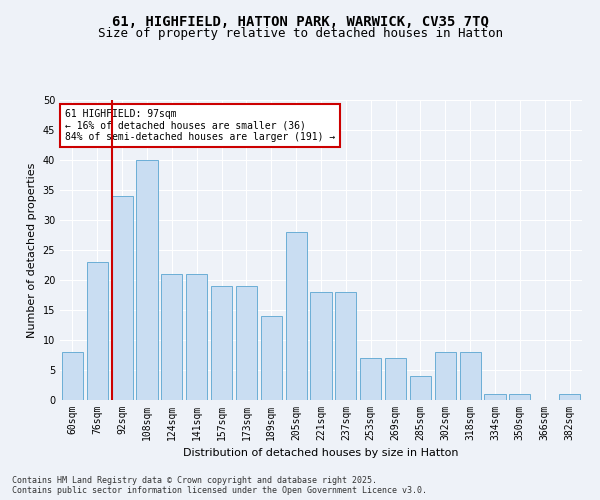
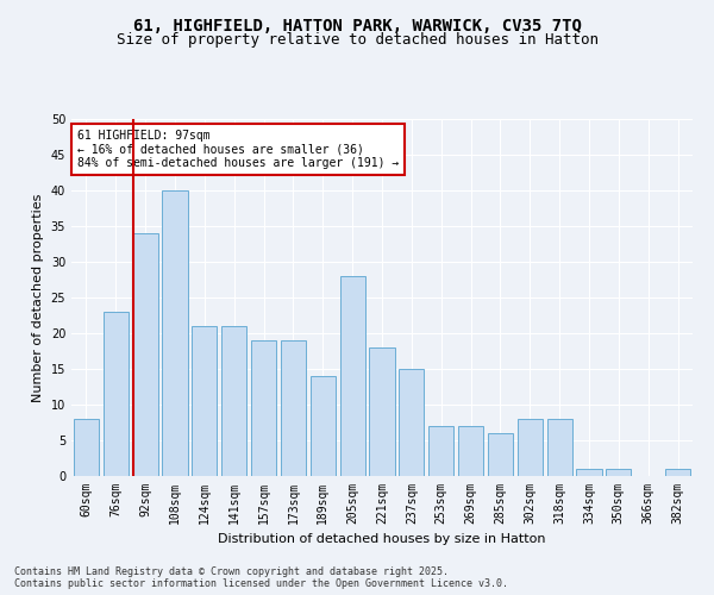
237sqm: 18 -> 15
285sqm: 4 -> 6
